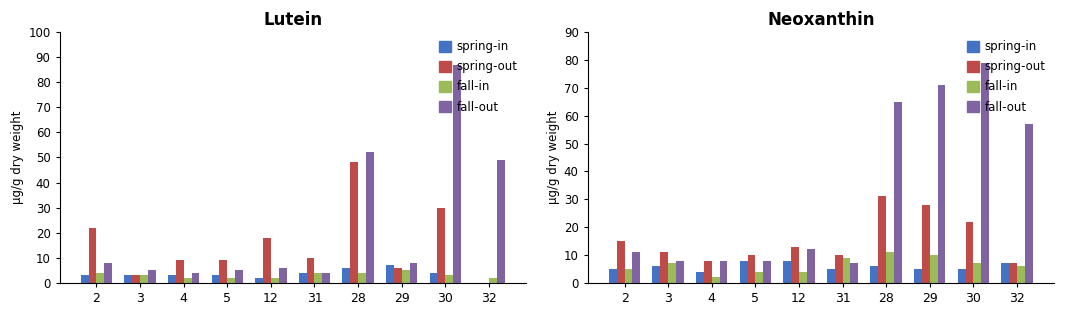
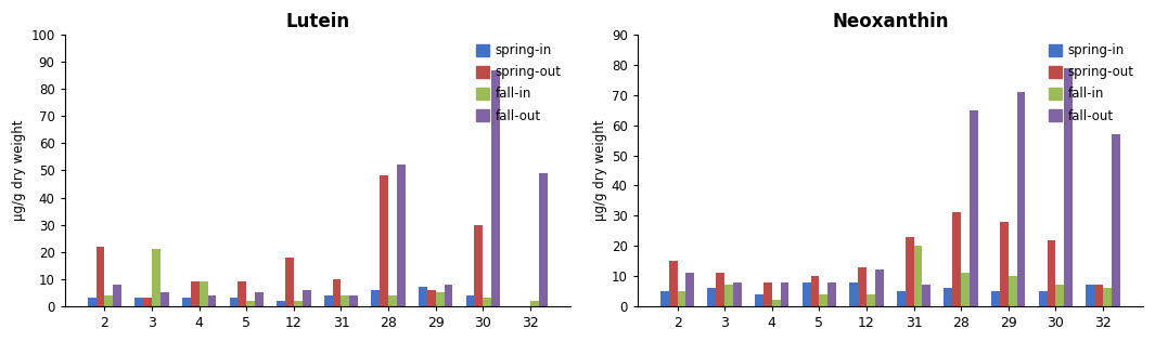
Lutein/fall-in/3: 3 -> 21
Lutein/fall-in/4: 2 -> 9
Neoxanthin/spring-out/31: 10 -> 23
Neoxanthin/fall-in/31: 9 -> 20
